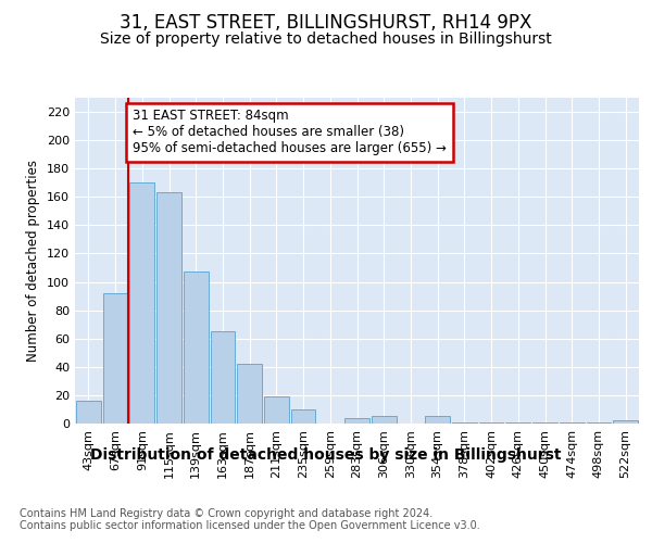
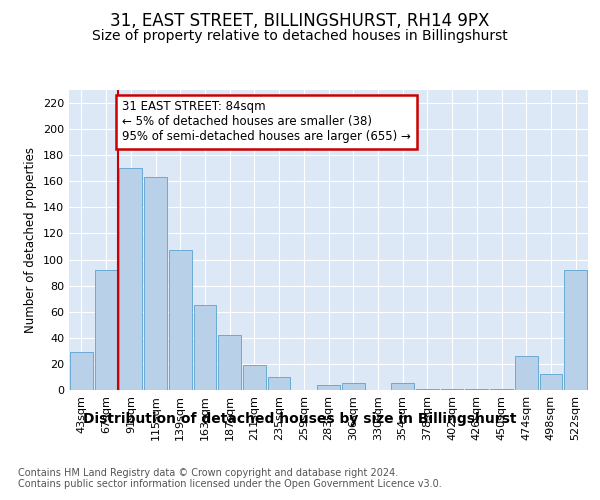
43sqm: 16 -> 29
474sqm: 1 -> 26
498sqm: 1 -> 12
522sqm: 2 -> 92
